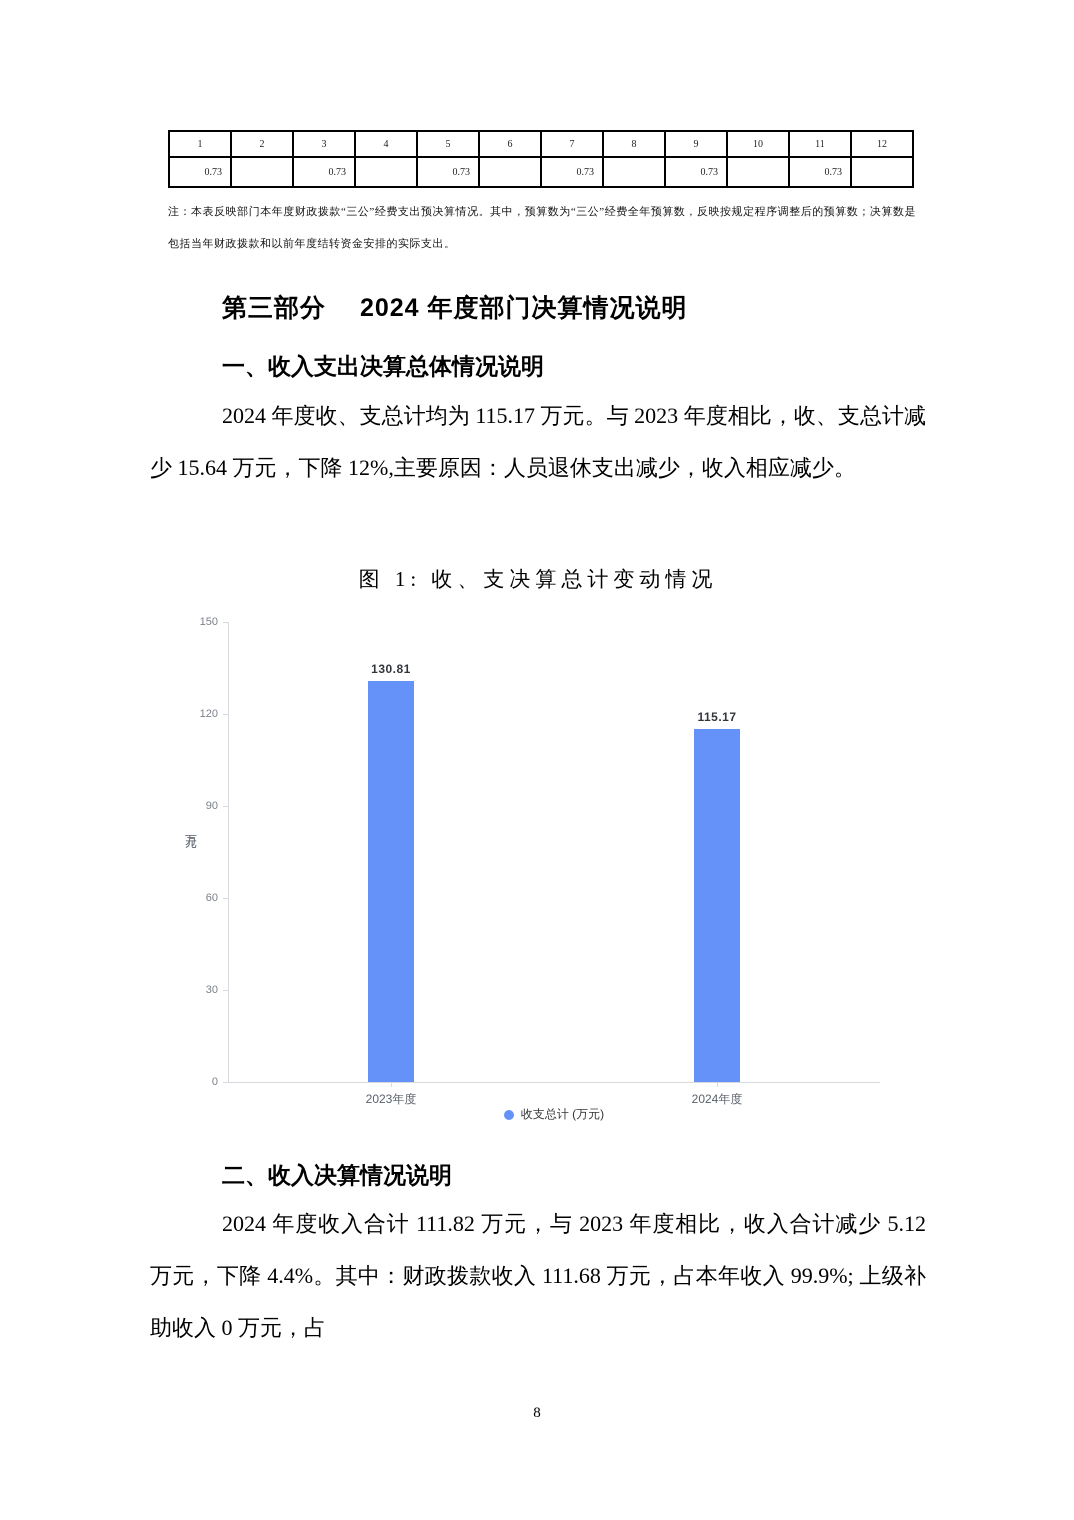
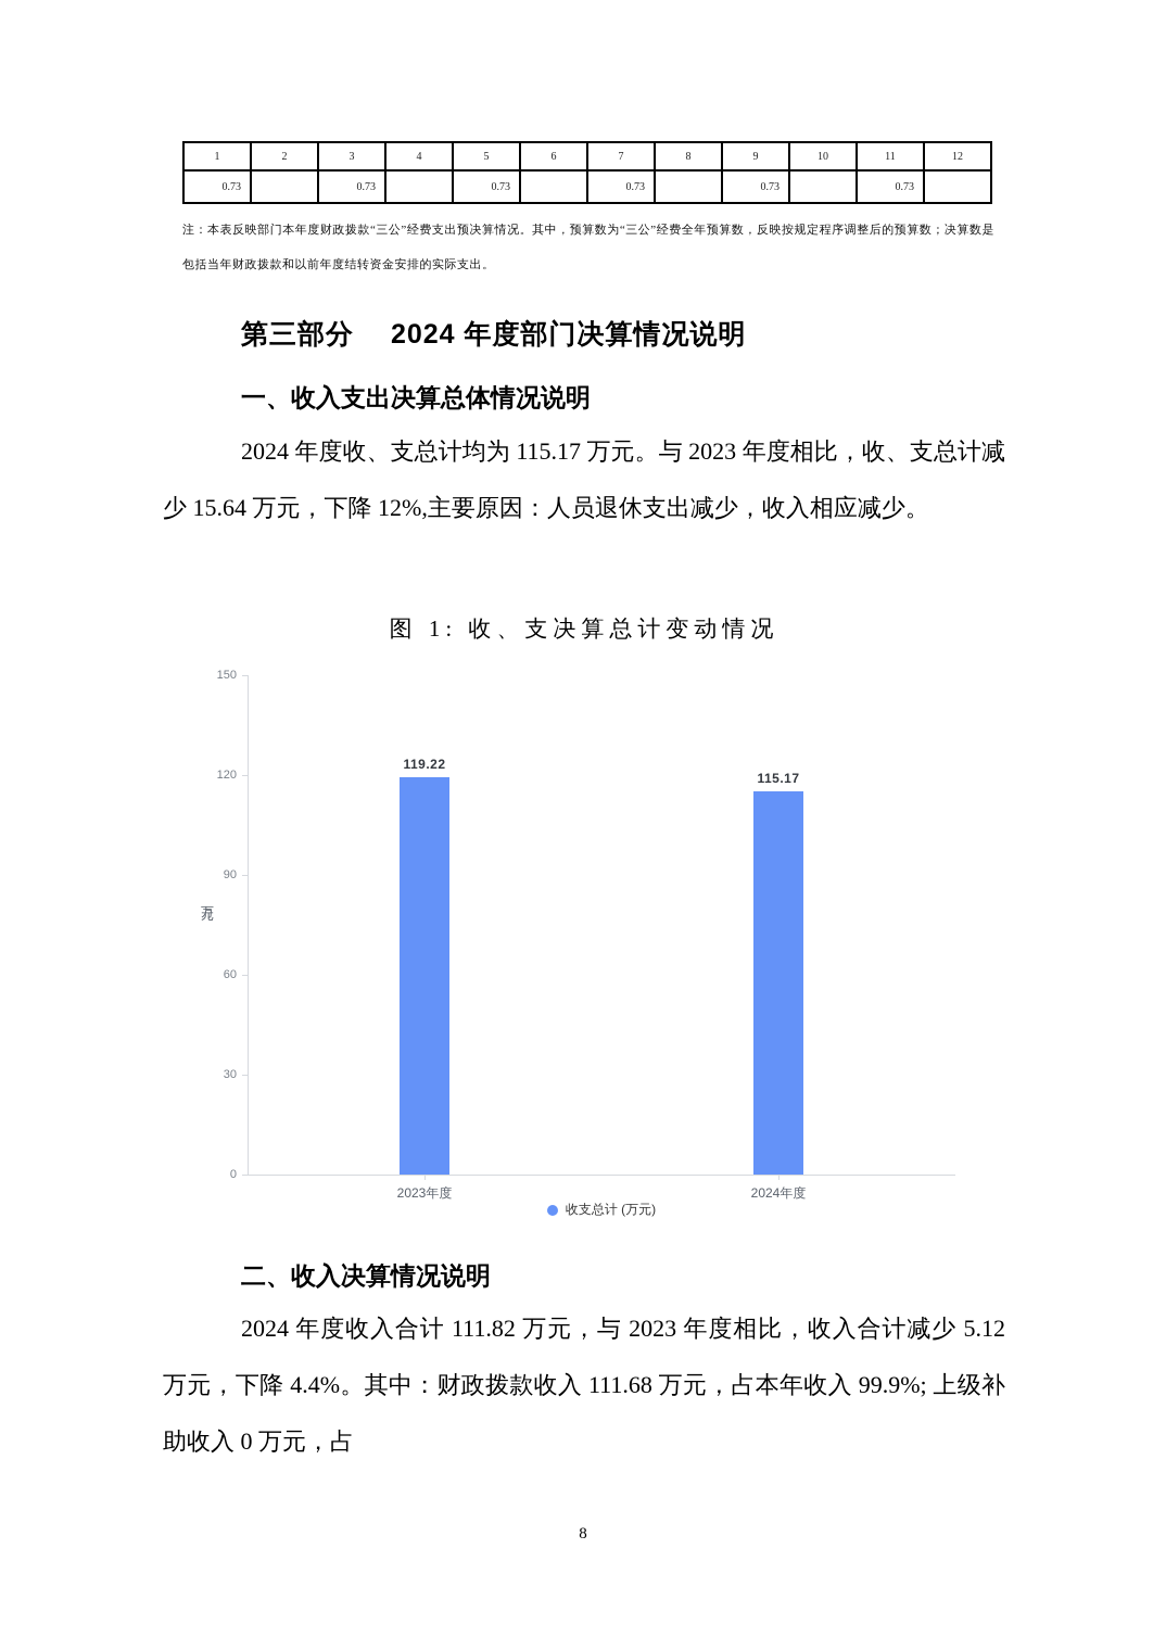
2023年度: 130.81 -> 119.22
